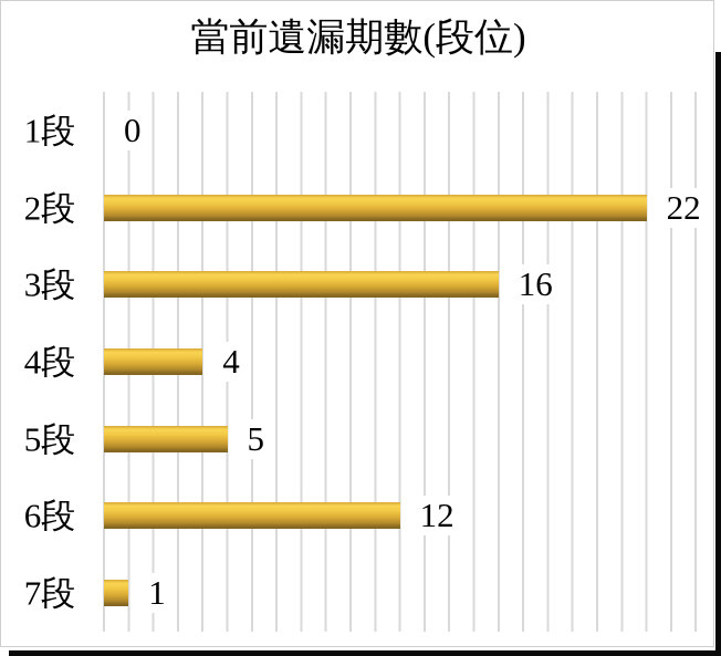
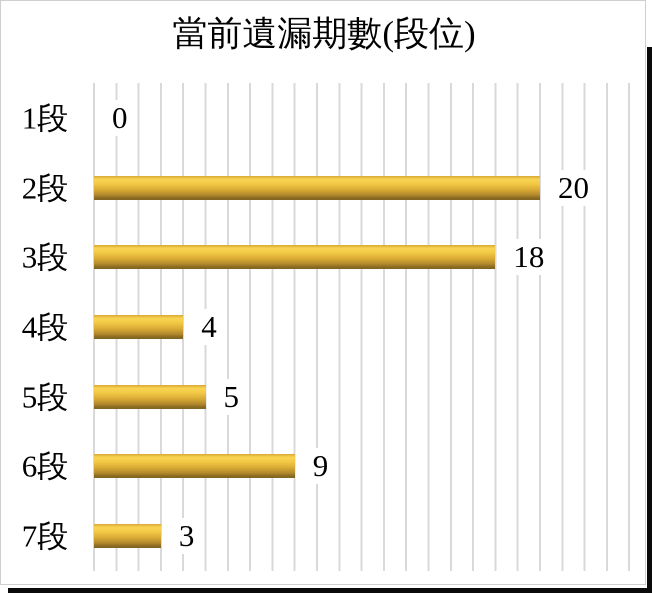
2段: 22 -> 20
3段: 16 -> 18
6段: 12 -> 9
7段: 1 -> 3
